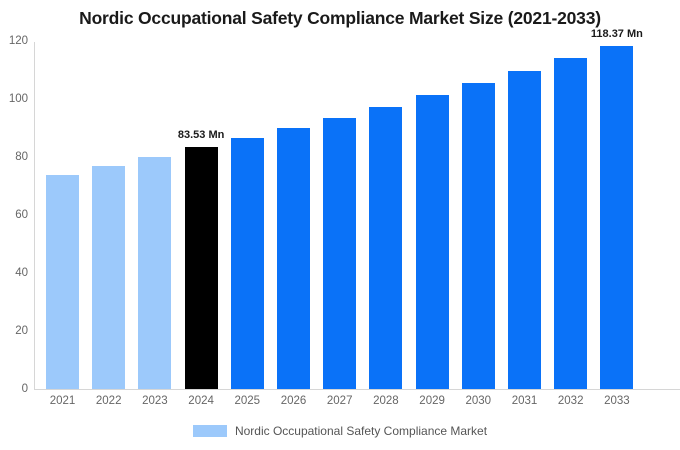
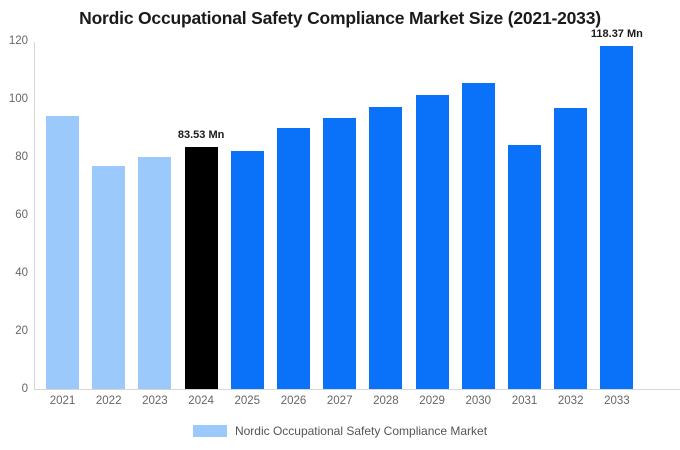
2021: 74 -> 94
2025: 87 -> 82
2031: 110 -> 84
2032: 114 -> 97
